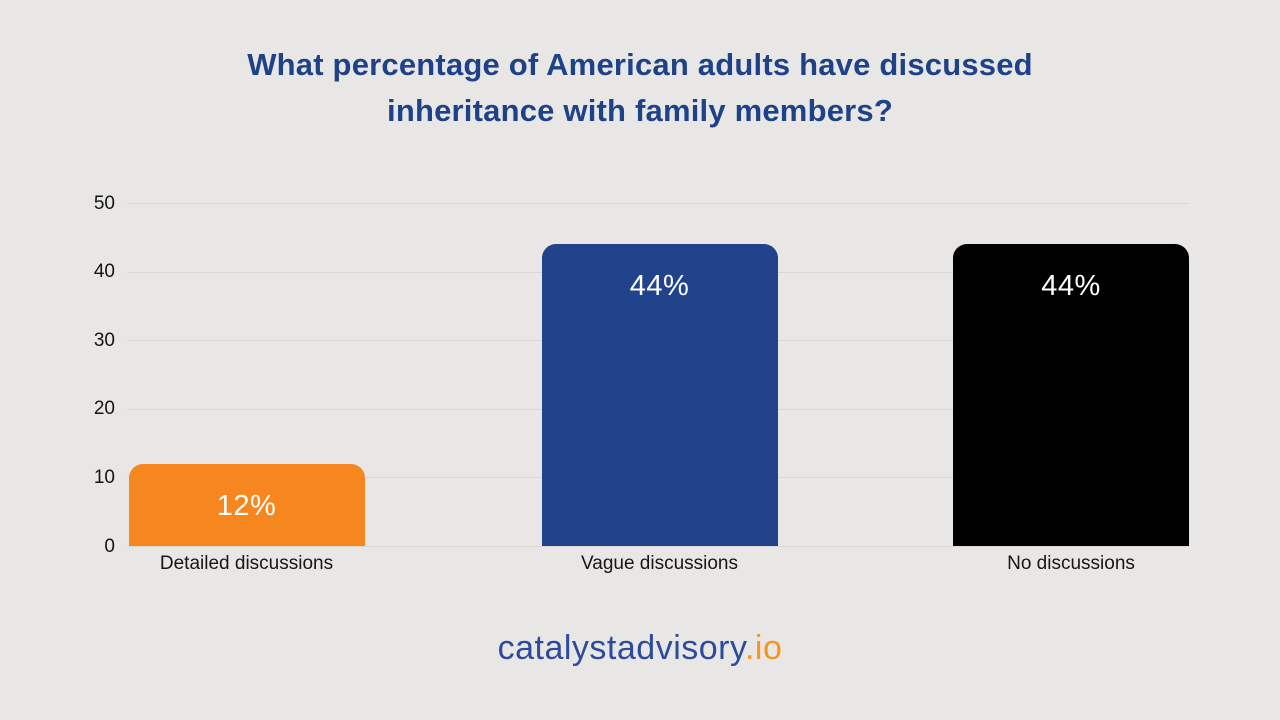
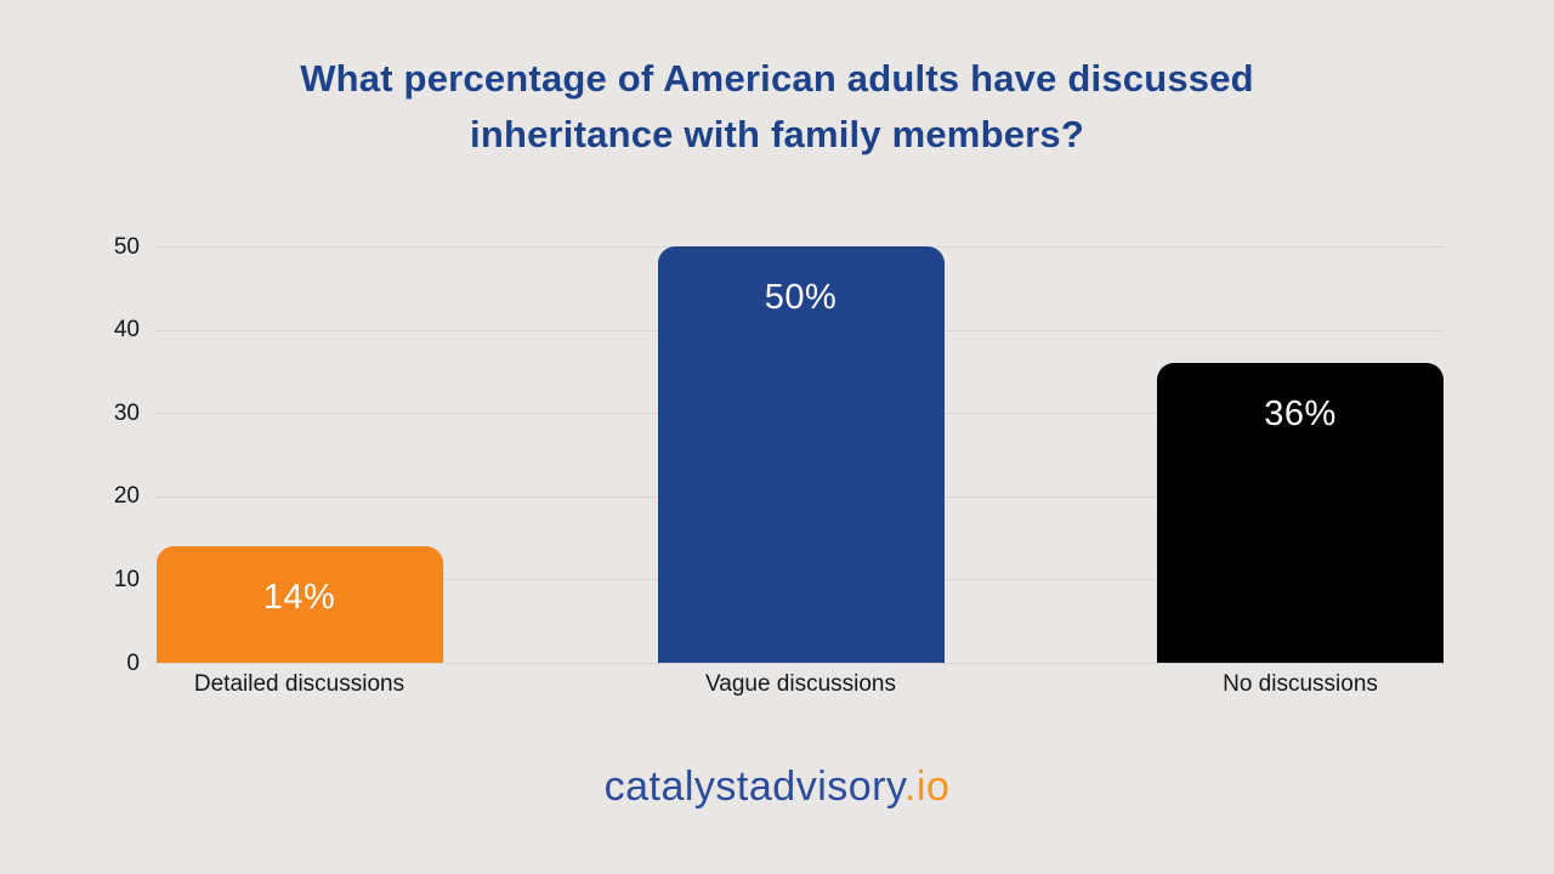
Detailed discussions: 12% -> 14%
Vague discussions: 44% -> 50%
No discussions: 44% -> 36%
